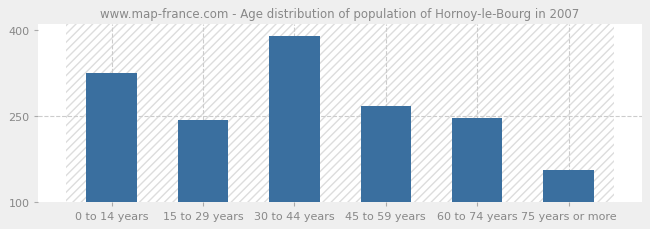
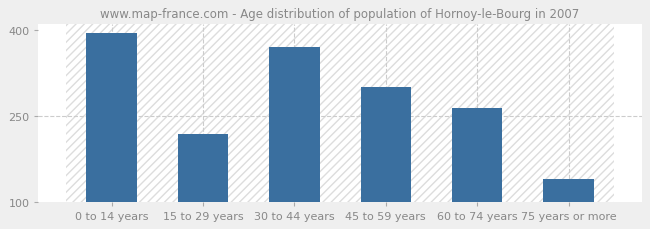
0 to 14 years: 325 -> 394
15 to 29 years: 243 -> 218
30 to 44 years: 390 -> 370
45 to 59 years: 268 -> 300
60 to 74 years: 247 -> 264
75 years or more: 155 -> 140
